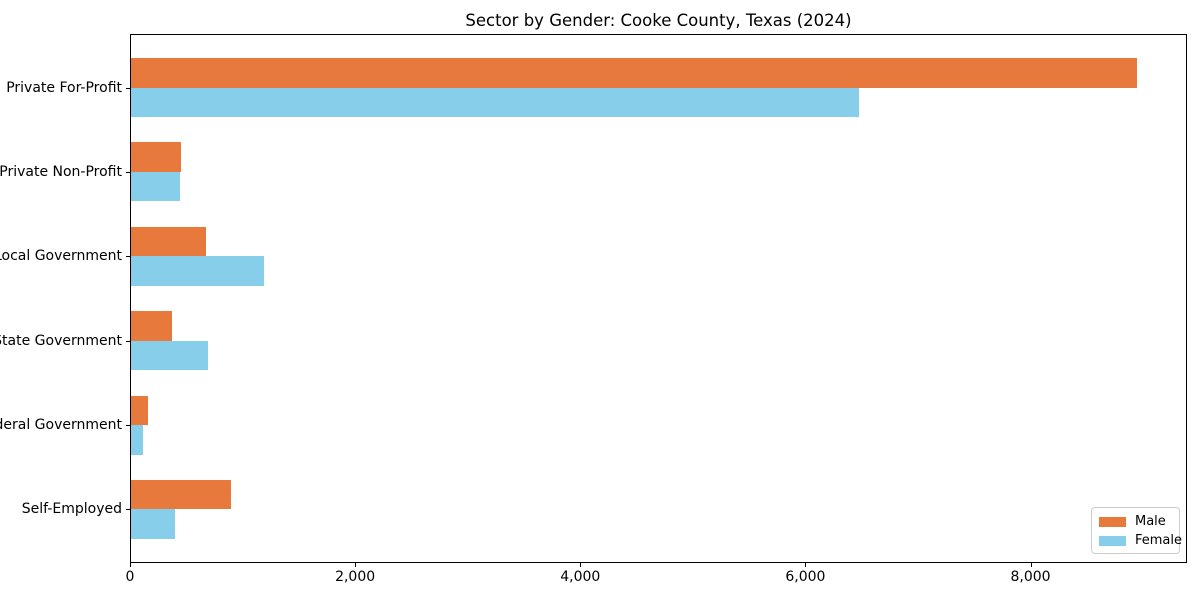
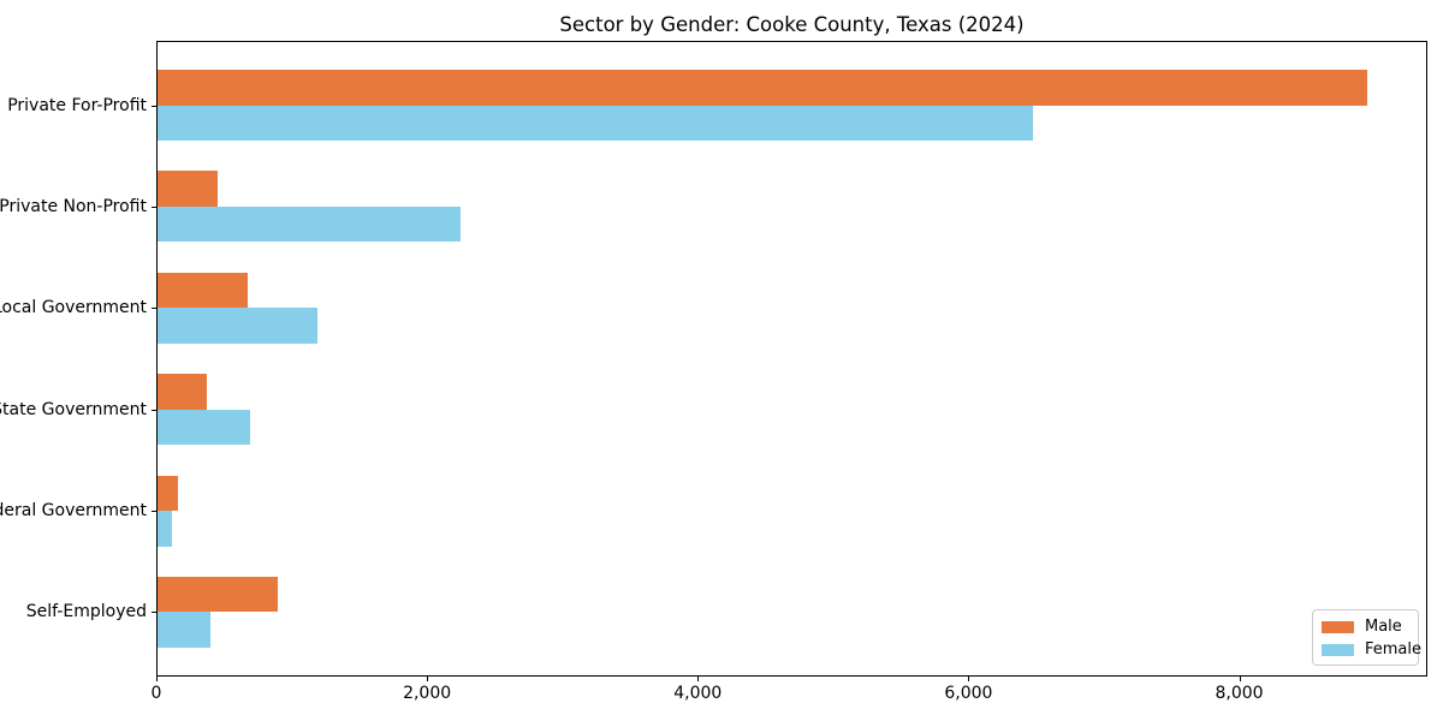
Female/Private Non-Profit: 440 -> 2240
